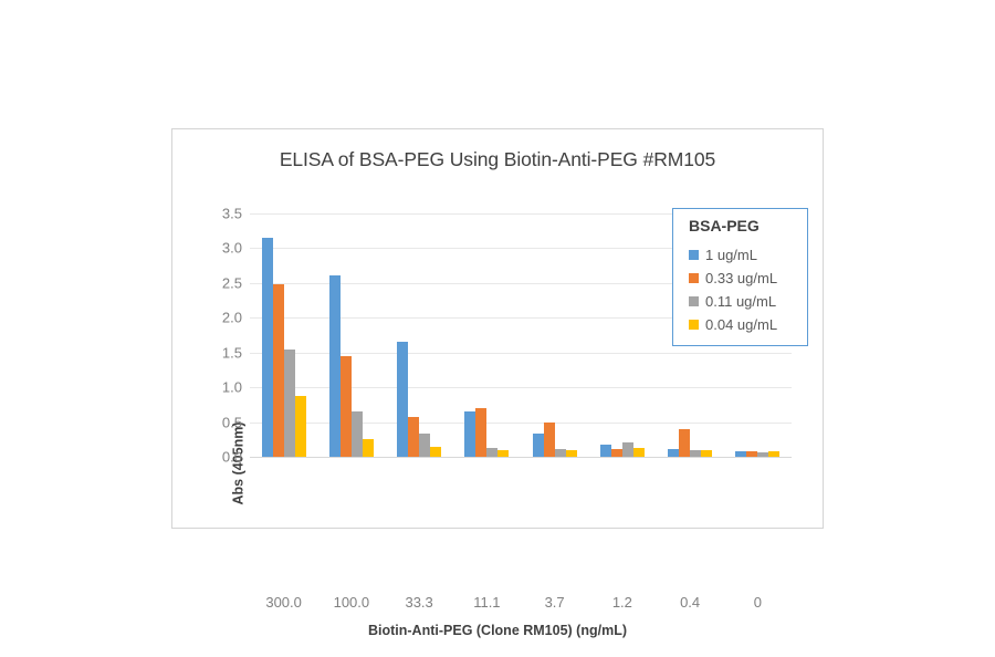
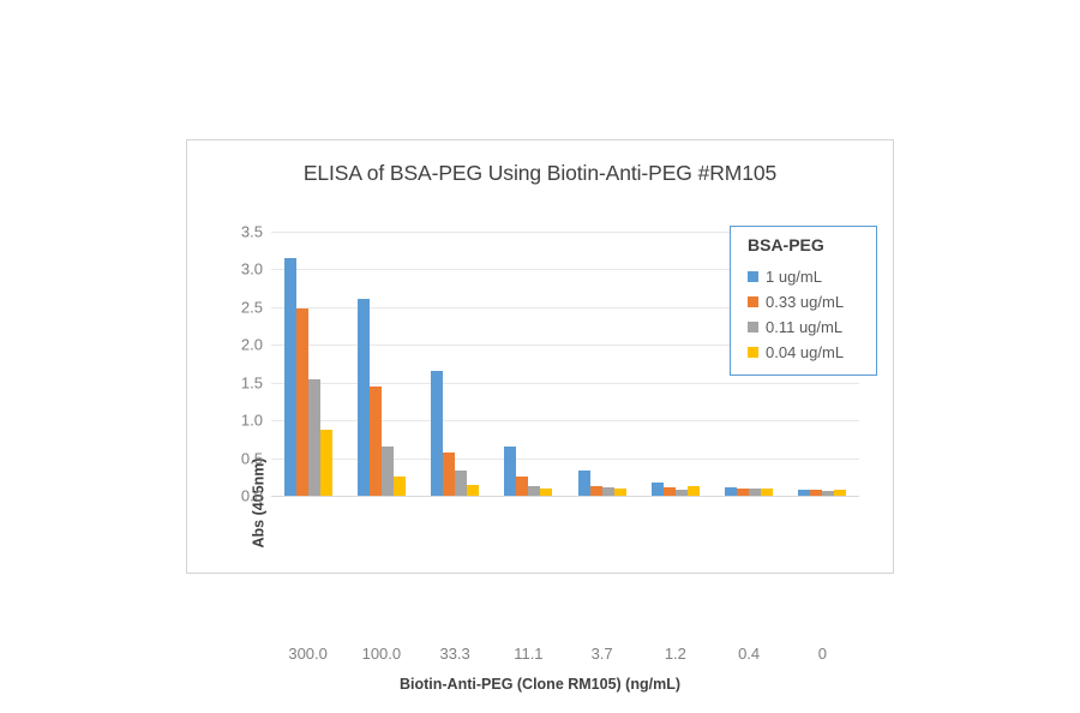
0.33 ug/mL/11.1: 0.7 -> 0.3
0.33 ug/mL/3.7: 0.5 -> 0.1
0.11 ug/mL/1.2: 0.2 -> 0.1
0.33 ug/mL/0.4: 0.4 -> 0.1
